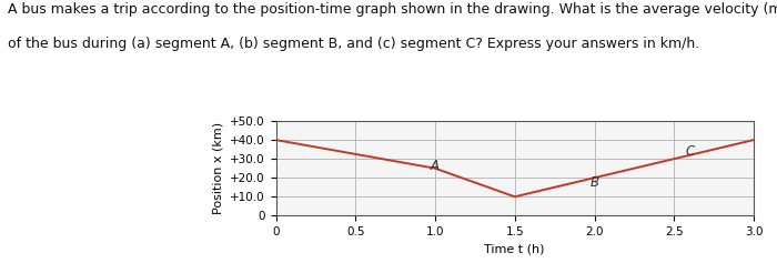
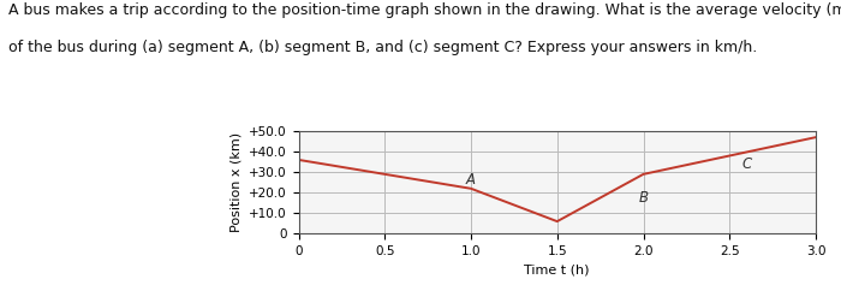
0: 40 -> 36
1.0: 25 -> 22
1.5: 10 -> 6
2.0: 20 -> 29
3.0: 40 -> 47
